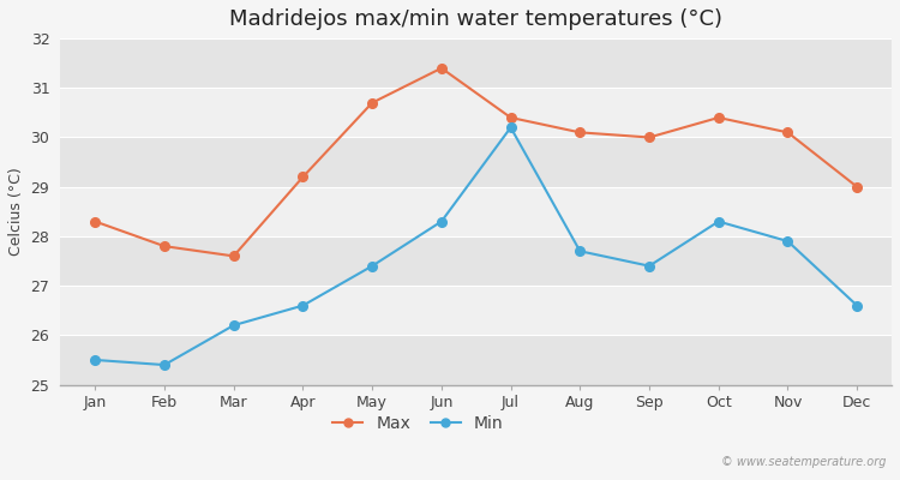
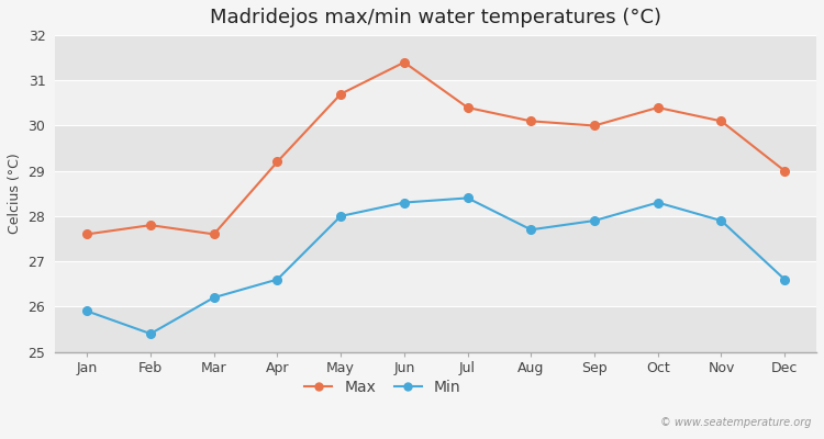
Max/Jan: 28.3 -> 27.6
Min/Jan: 25.5 -> 25.9
Min/May: 27.4 -> 28.0
Min/Jul: 30.2 -> 28.4
Min/Sep: 27.4 -> 27.9
